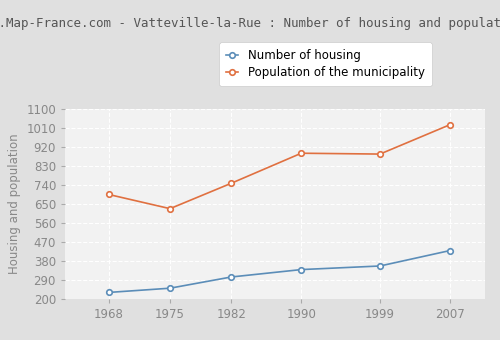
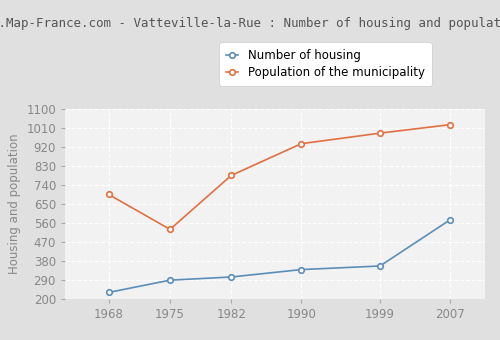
Number of housing/1975: 252 -> 290
Population of the municipality/1975: 628 -> 530
Population of the municipality/1982: 748 -> 785
Population of the municipality/1990: 890 -> 935
Population of the municipality/1999: 886 -> 985
Number of housing/2007: 430 -> 575
